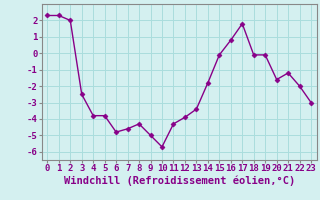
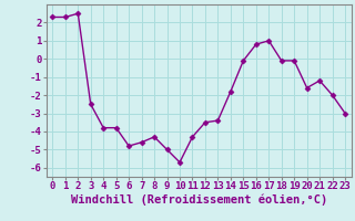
2: 2.0 -> 2.5
12: -3.9 -> -3.5
17: 1.8 -> 1.0
